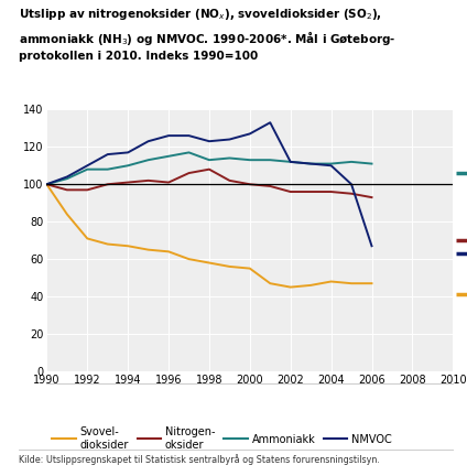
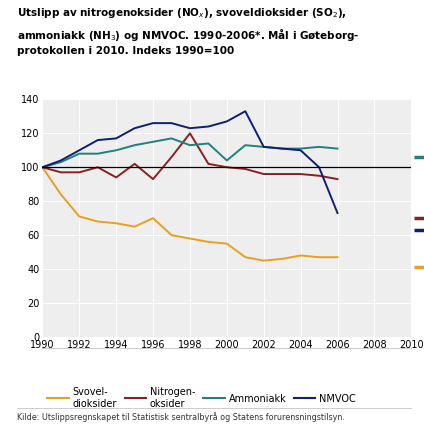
Nitrogen- oksider/1994: 101 -> 94
Svovel- dioksider/1996: 64 -> 70
Nitrogen- oksider/1996: 101 -> 93
Nitrogen- oksider/1998: 108 -> 120
Ammoniakk/2000: 113 -> 104
NMVOC/2006: 67 -> 73
